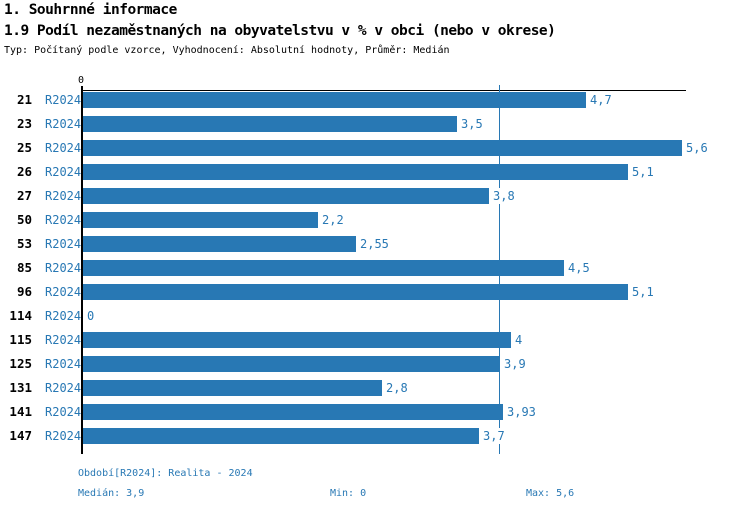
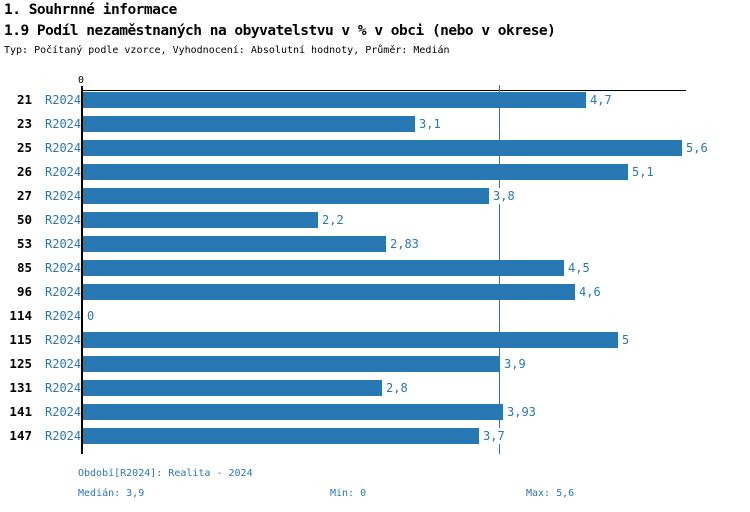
23: 3,5 -> 3,1
53: 2,55 -> 2,83
96: 5,1 -> 4,6
115: 4 -> 5
